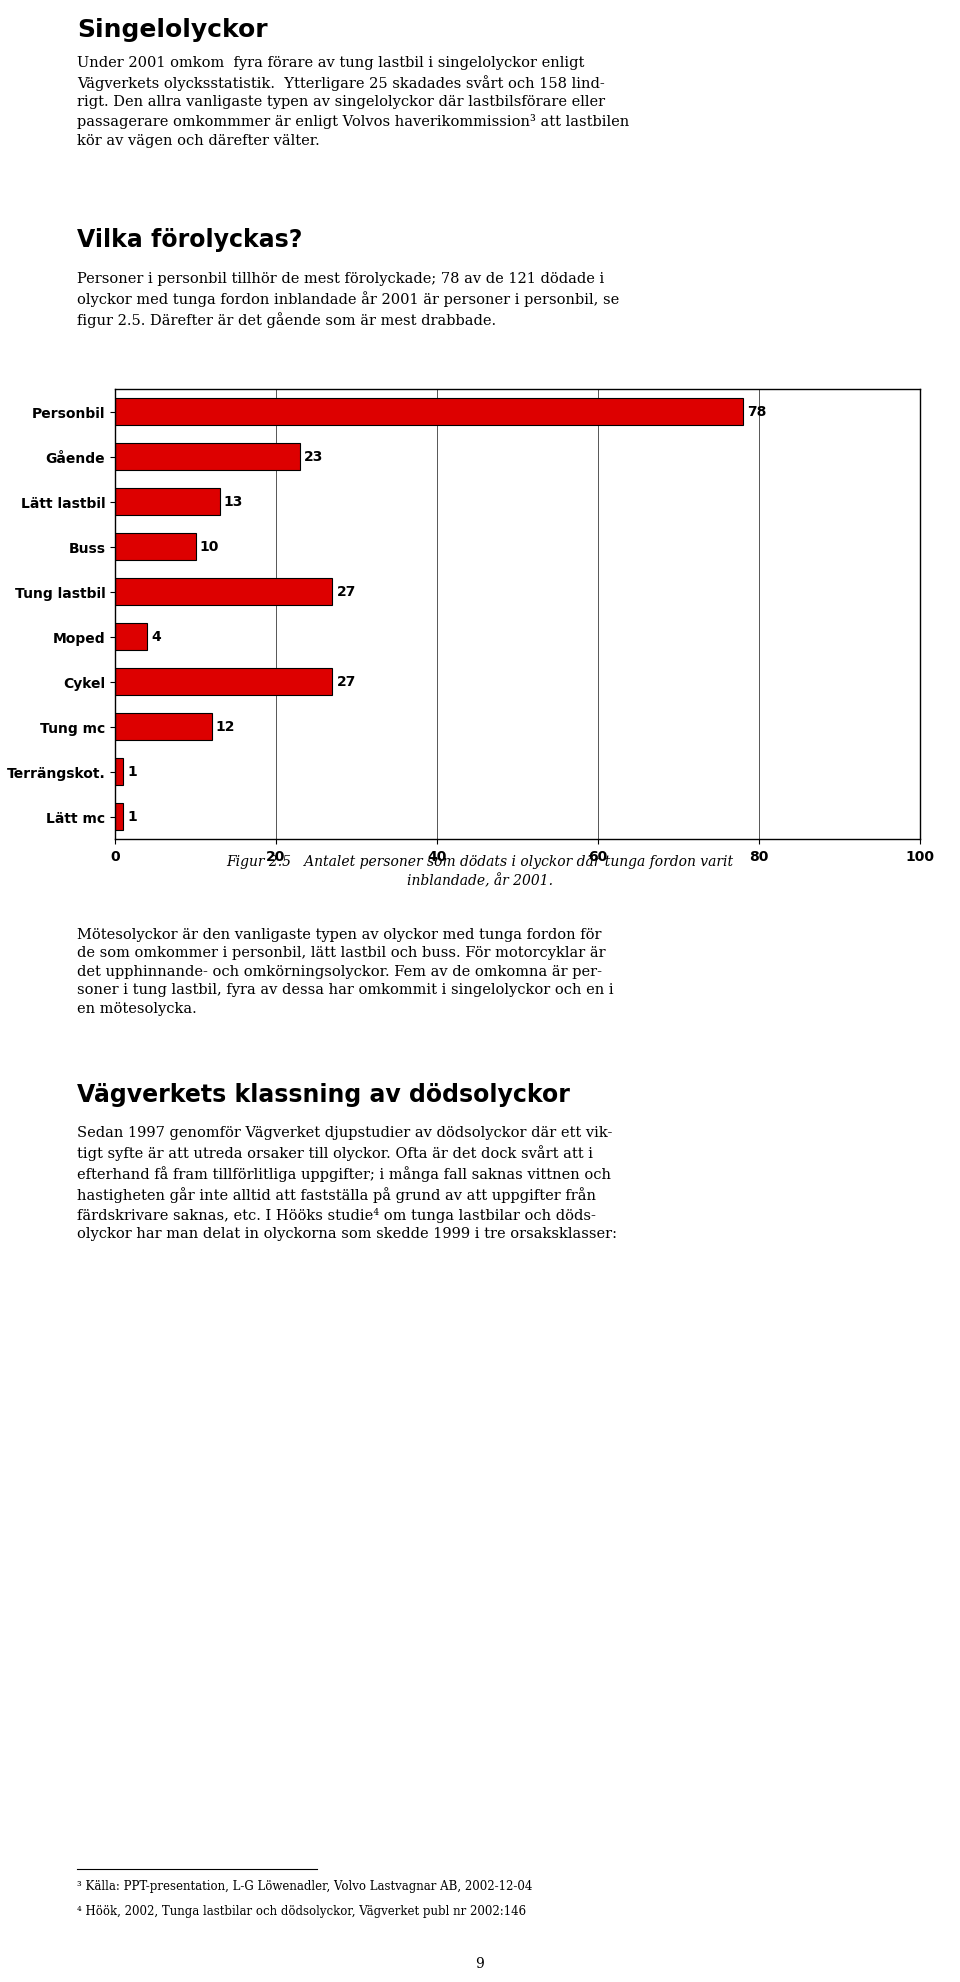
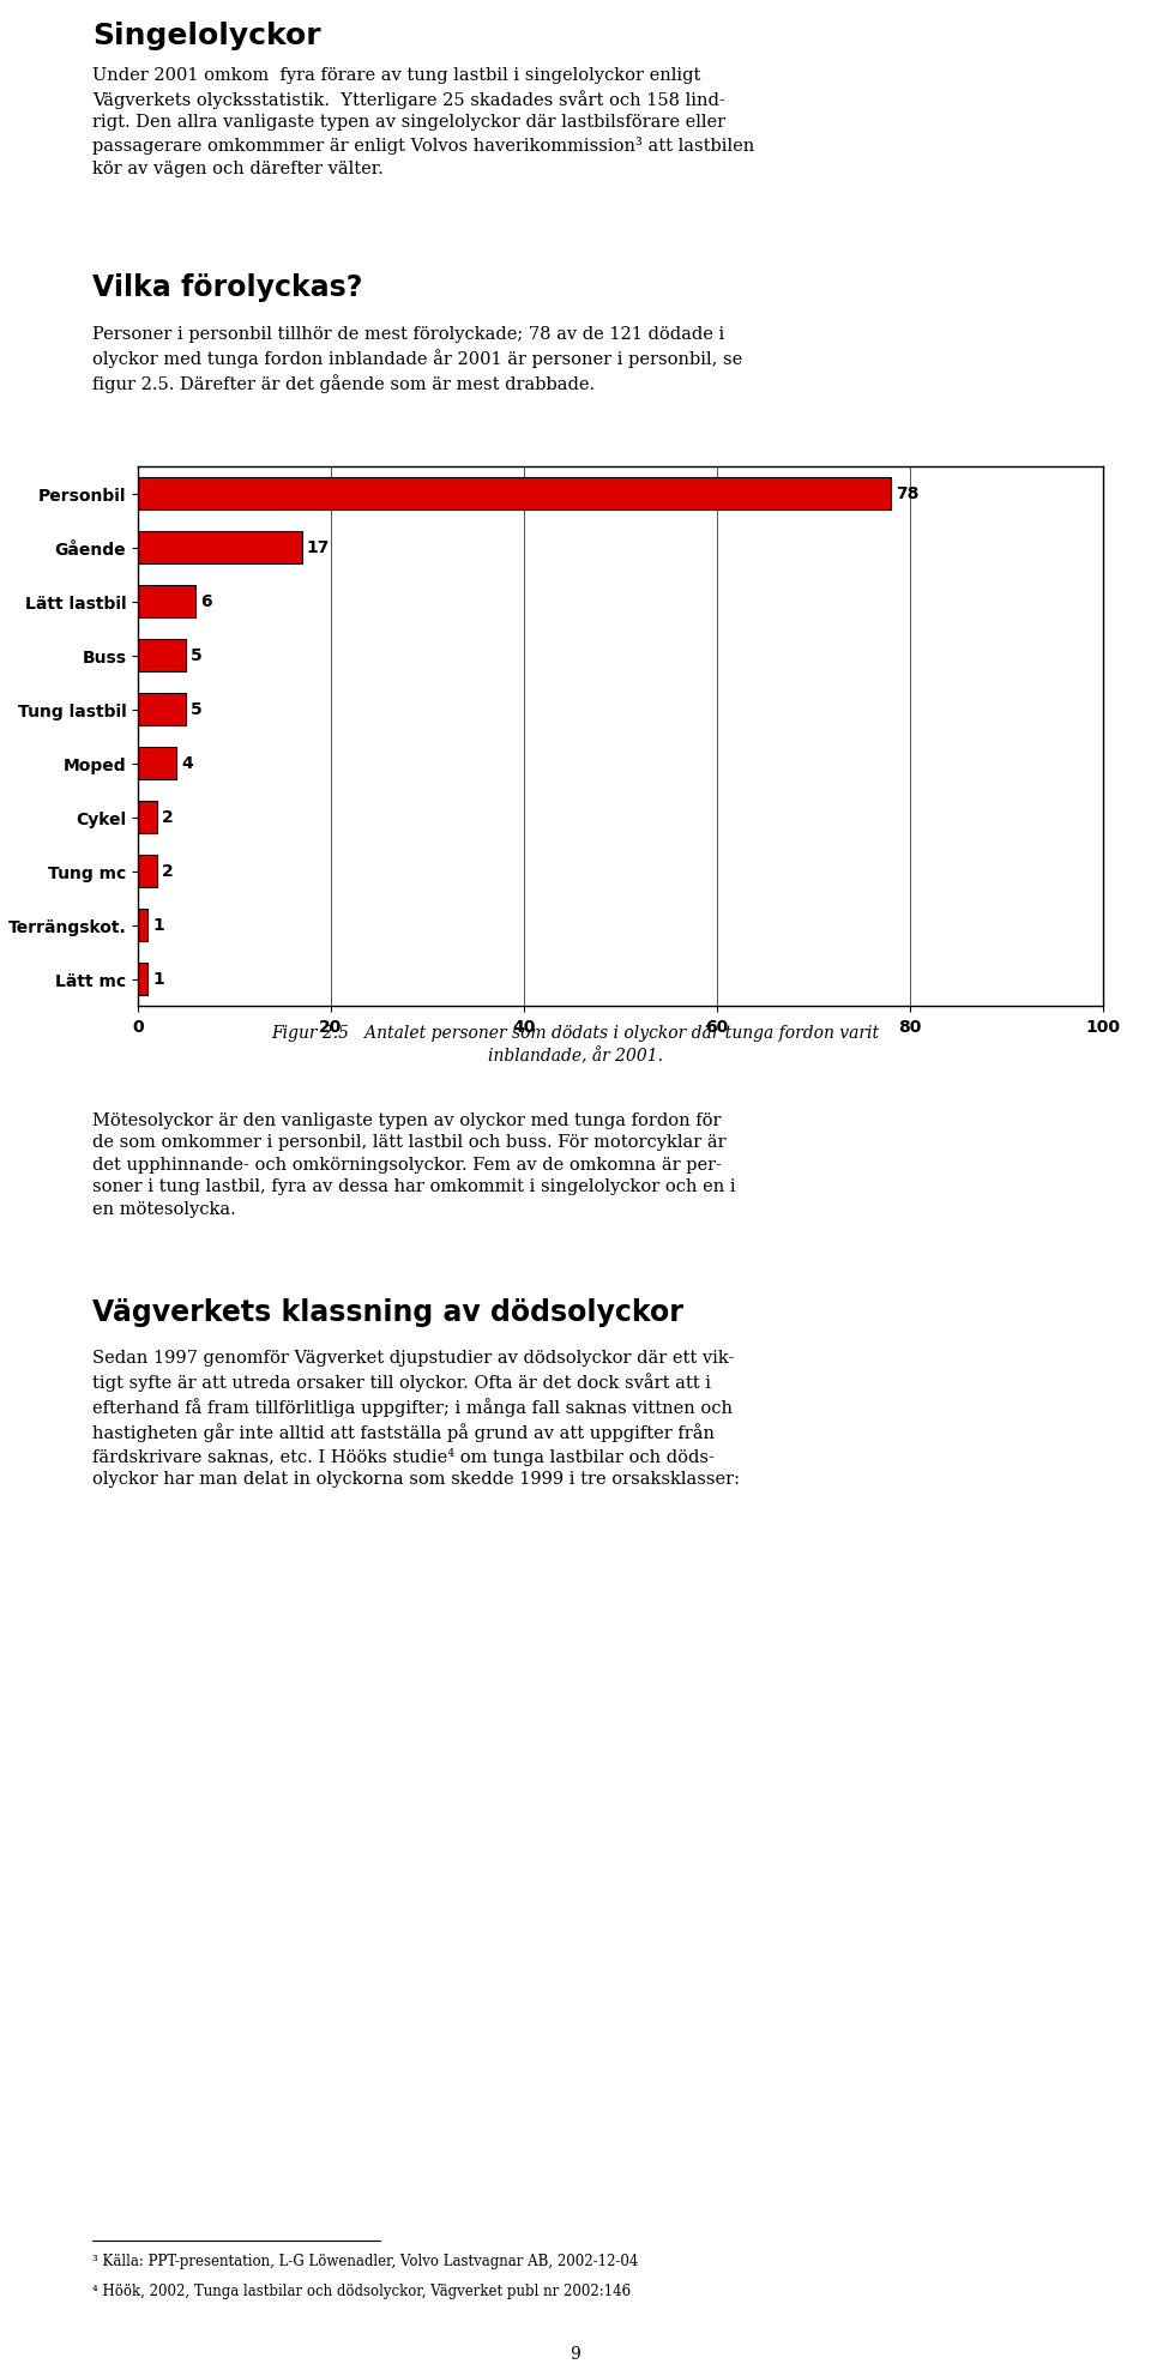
Gående: 23 -> 17
Lätt lastbil: 13 -> 6
Buss: 10 -> 5
Tung lastbil: 27 -> 5
Cykel: 27 -> 2
Tung mc: 12 -> 2
